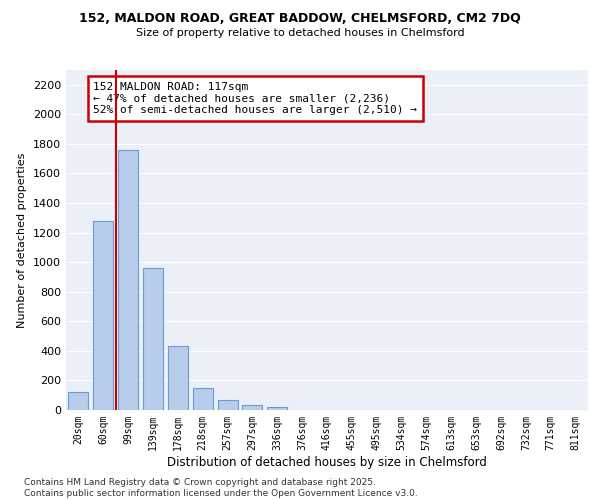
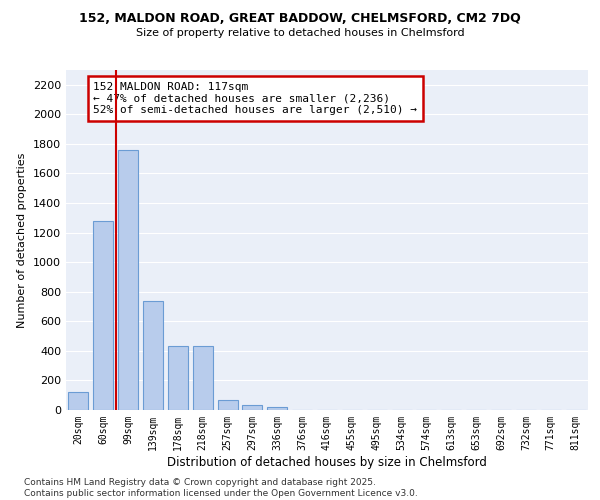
139sqm: 960 -> 740
218sqm: 150 -> 430
